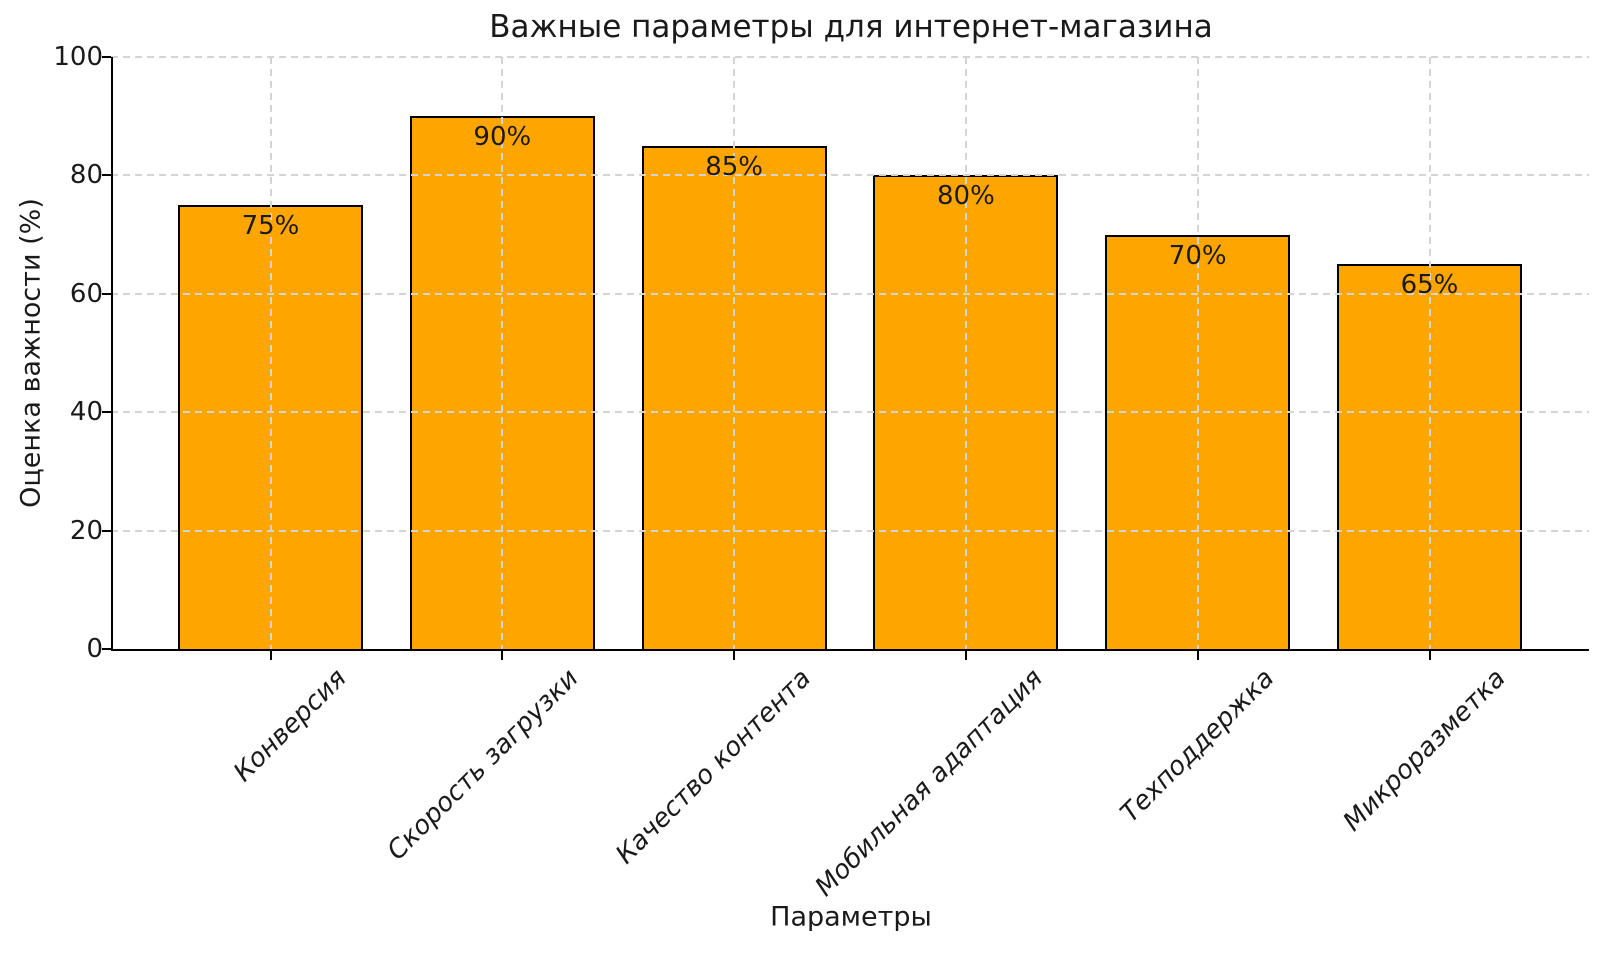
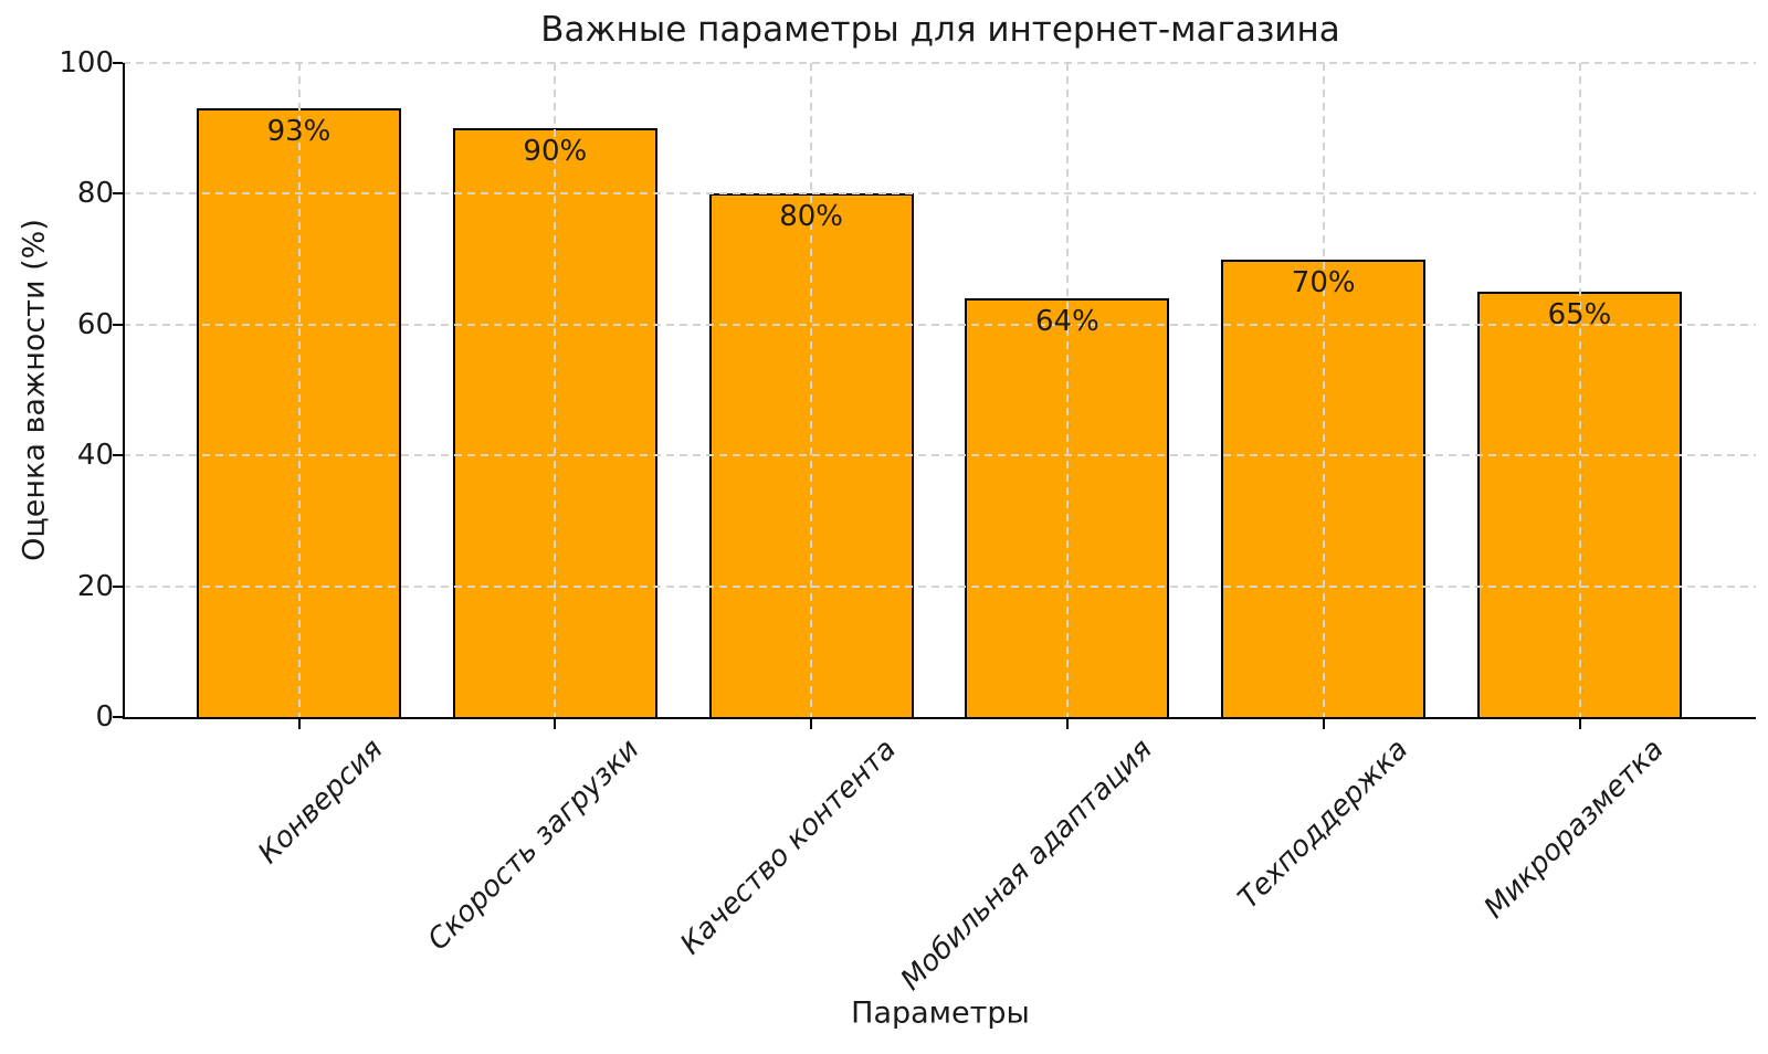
Конверсия: 75% -> 93%
Качество контента: 85% -> 80%
Мобильная адаптация: 80% -> 64%
